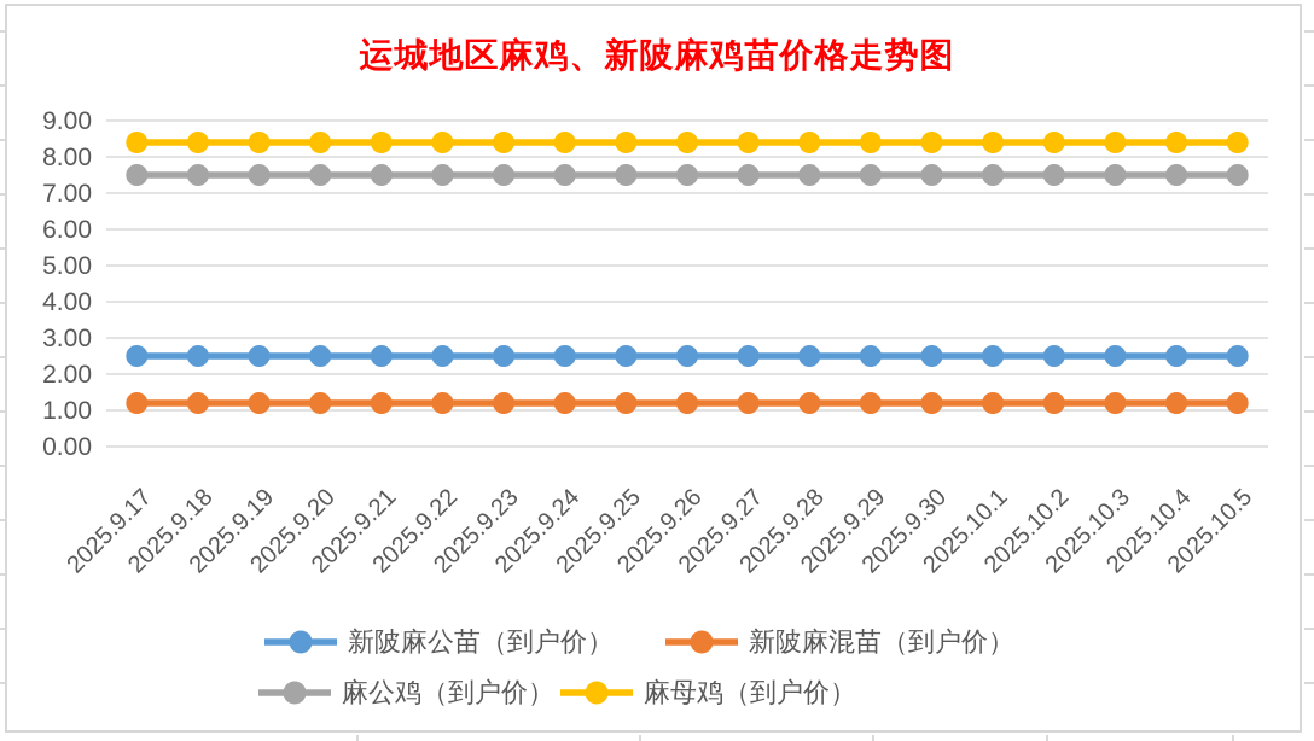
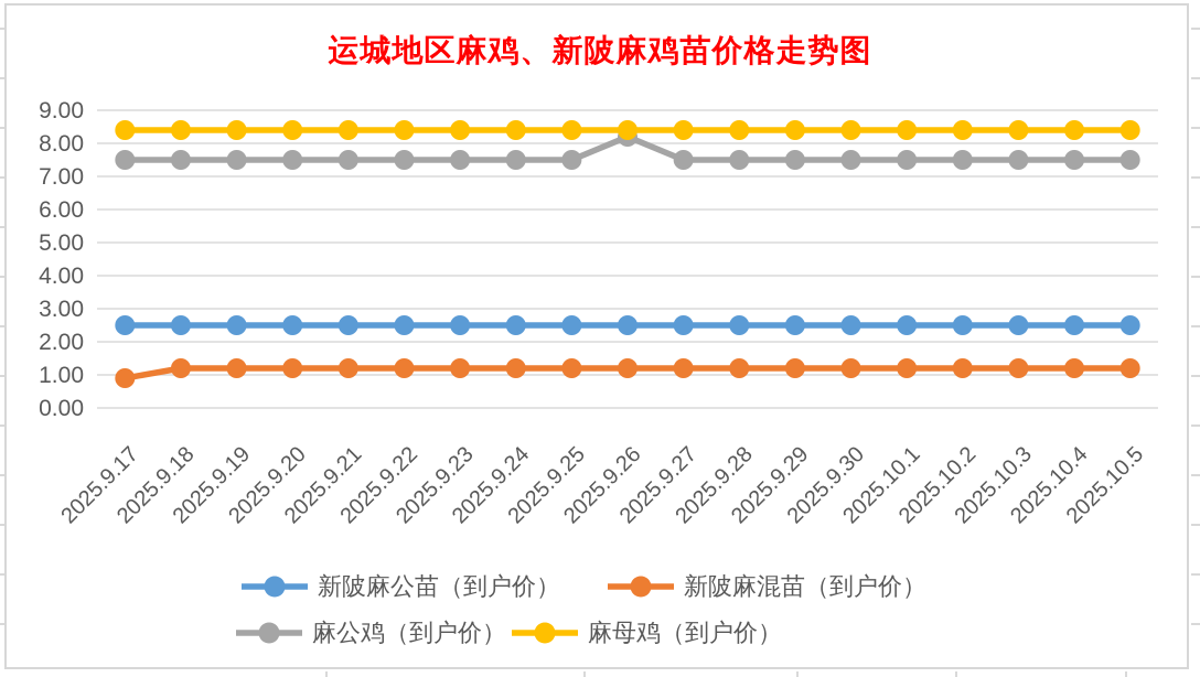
新陂麻混苗（到户价）/2025.9.17: 1.2 -> 0.9
麻公鸡（到户价）/2025.9.26: 7.5 -> 8.2
